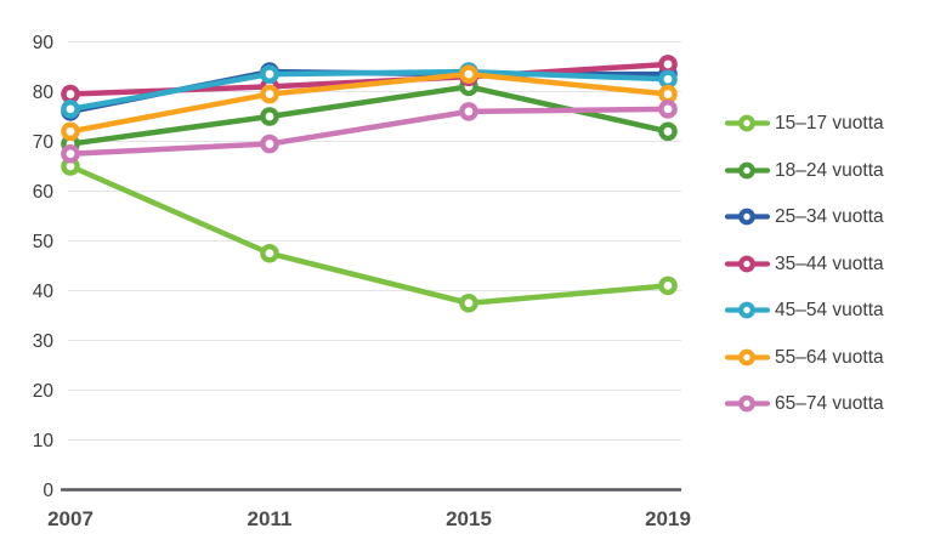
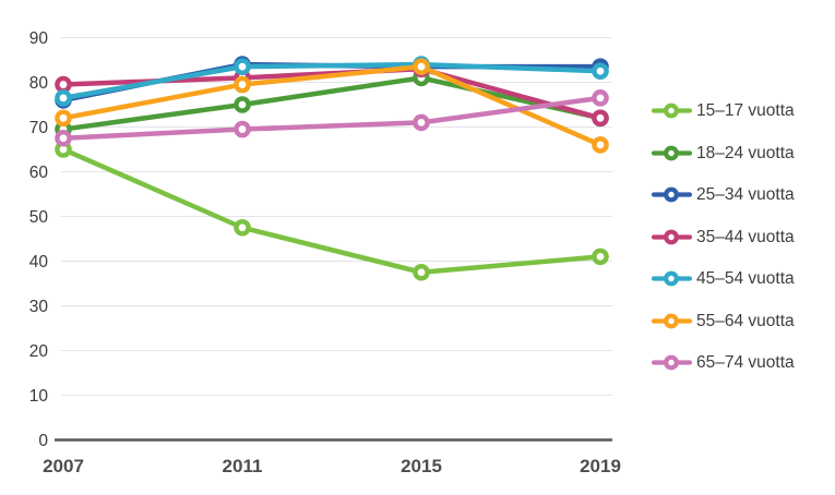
65–74 vuotta/2015: 76 -> 71
35–44 vuotta/2019: 86 -> 72
55–64 vuotta/2019: 80 -> 66
